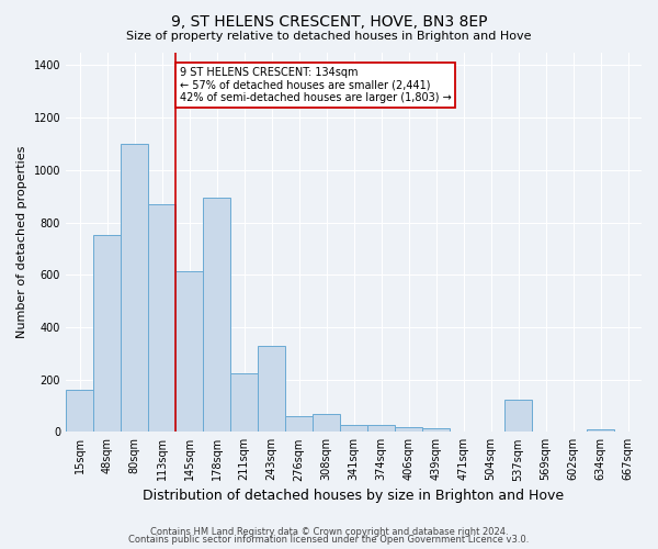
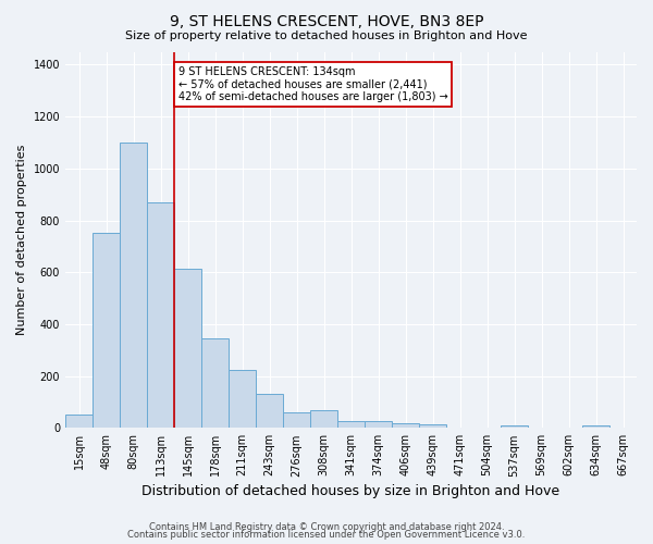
15sqm: 160 -> 50
178sqm: 895 -> 345
243sqm: 330 -> 130
537sqm: 125 -> 10
